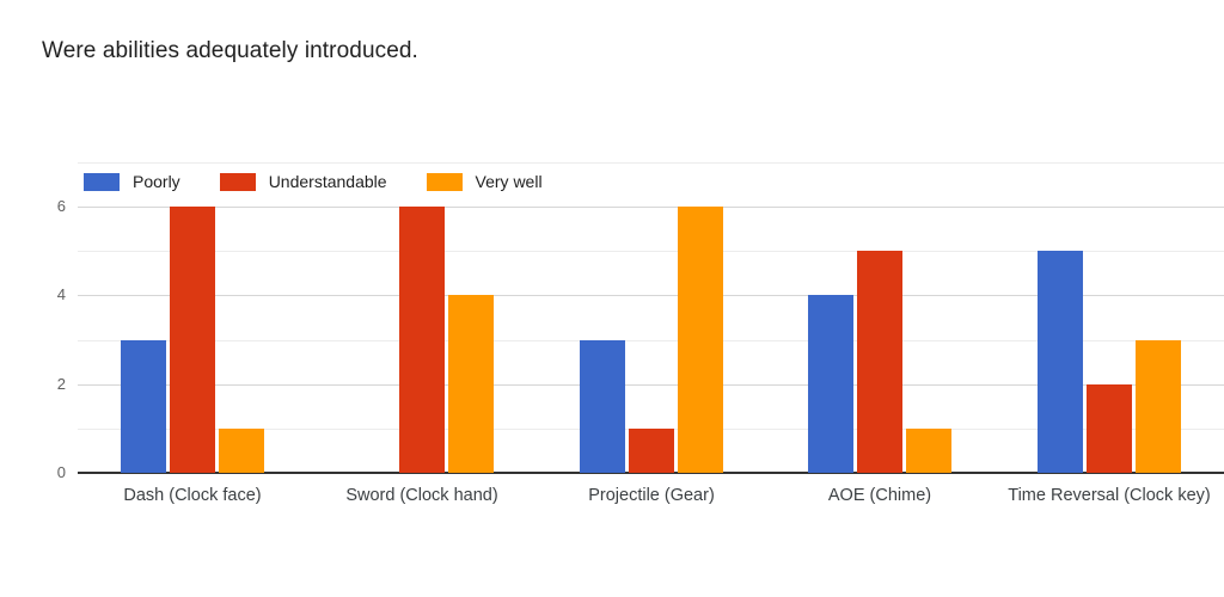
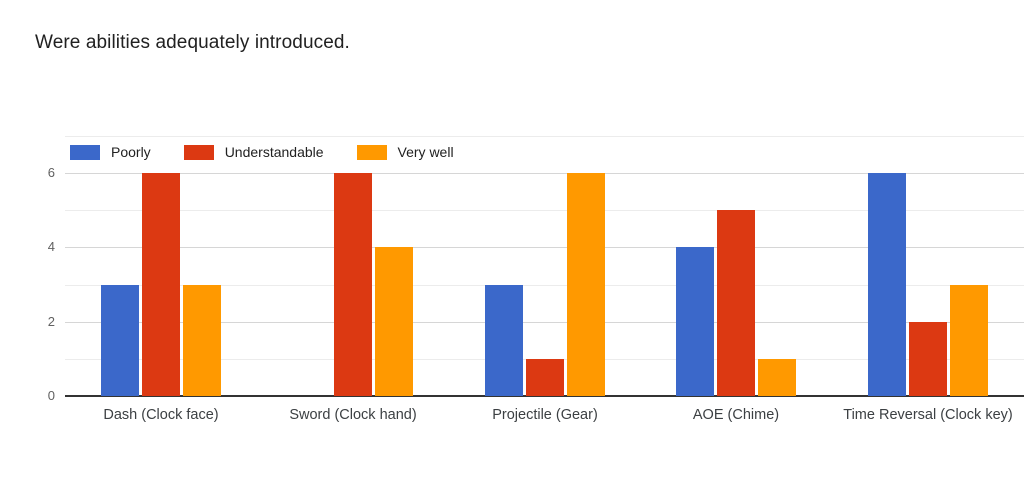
Very well/Dash (Clock face): 1 -> 3
Poorly/Time Reversal (Clock key): 5 -> 6
